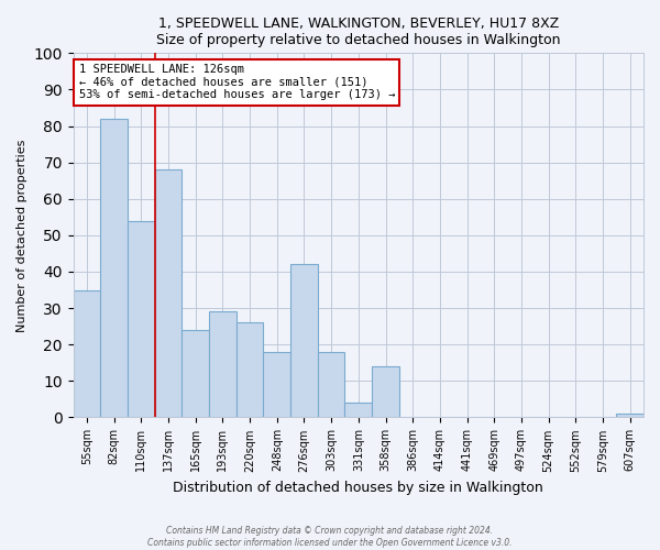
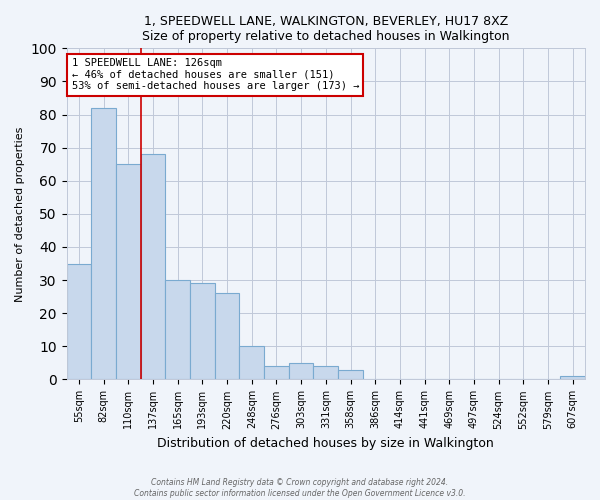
110sqm: 54 -> 65
165sqm: 24 -> 30
248sqm: 18 -> 10
276sqm: 42 -> 4
303sqm: 18 -> 5
358sqm: 14 -> 3
